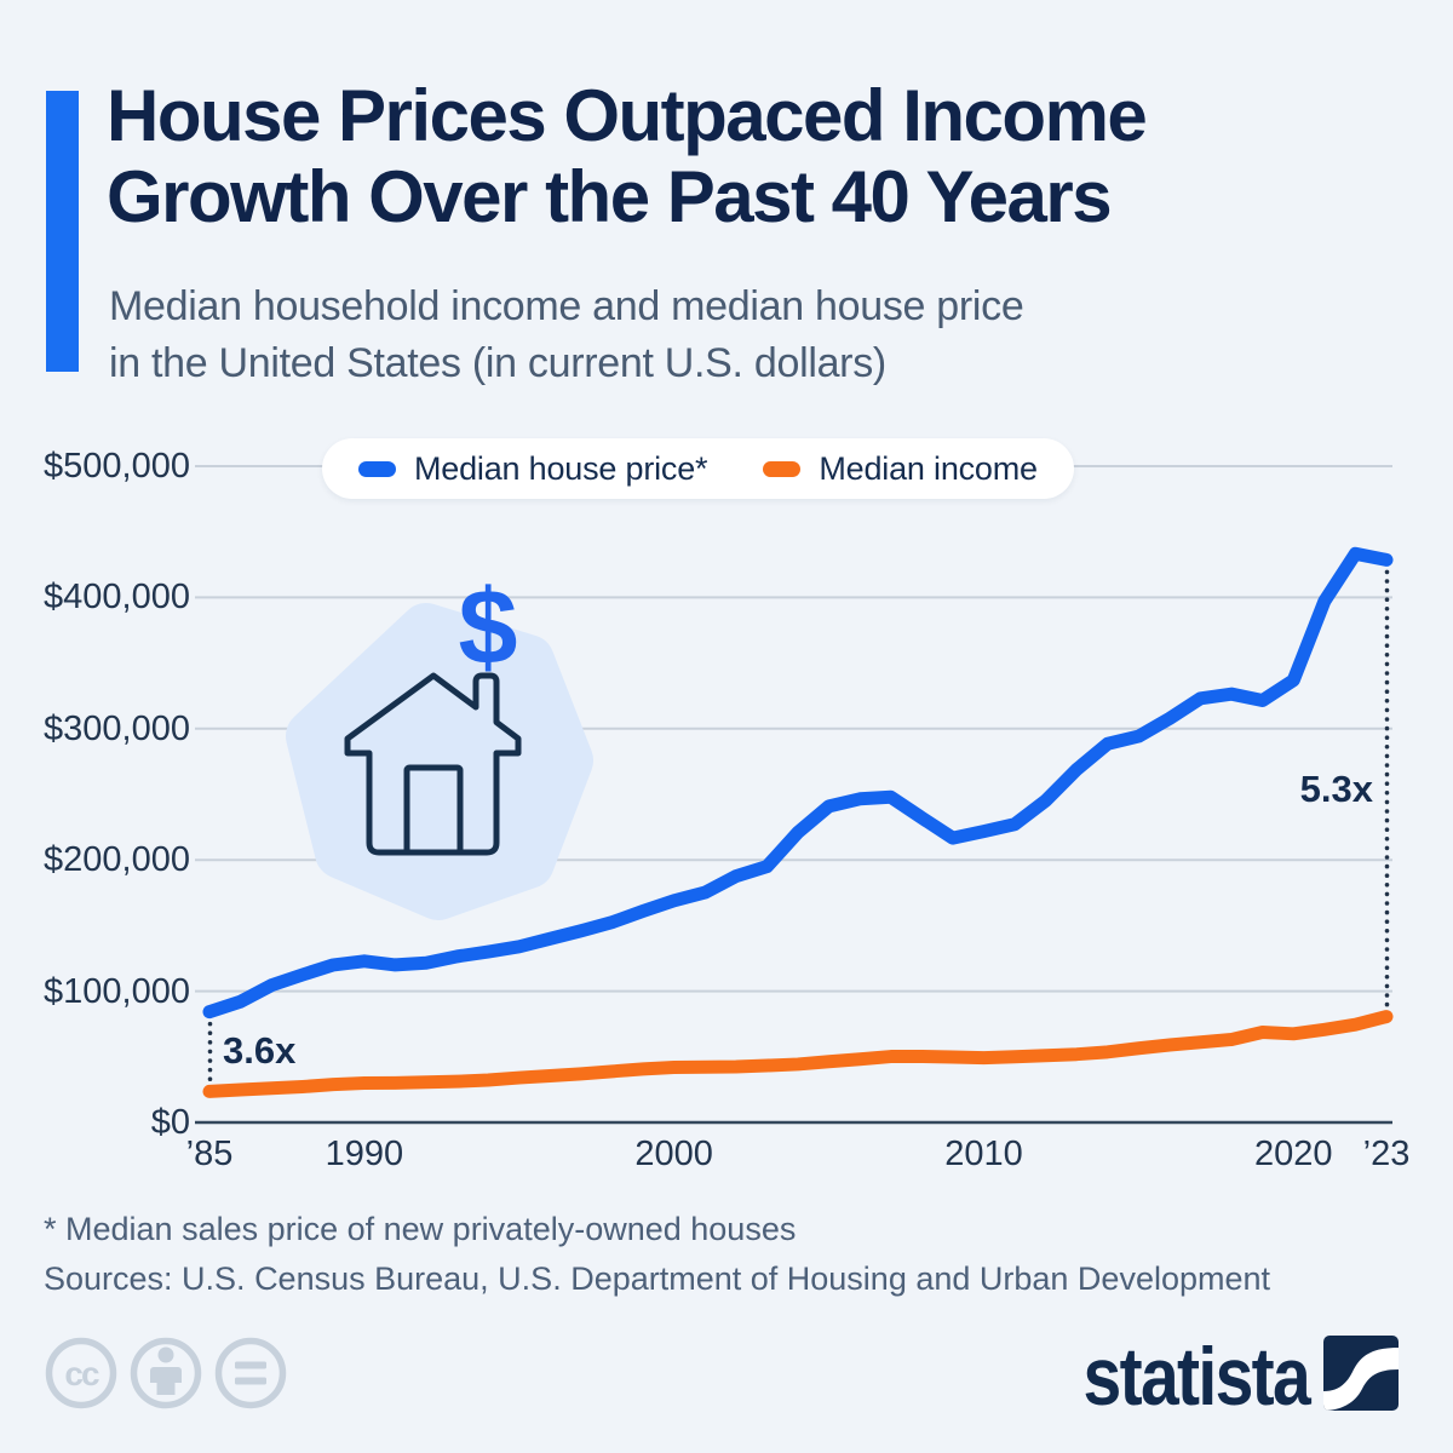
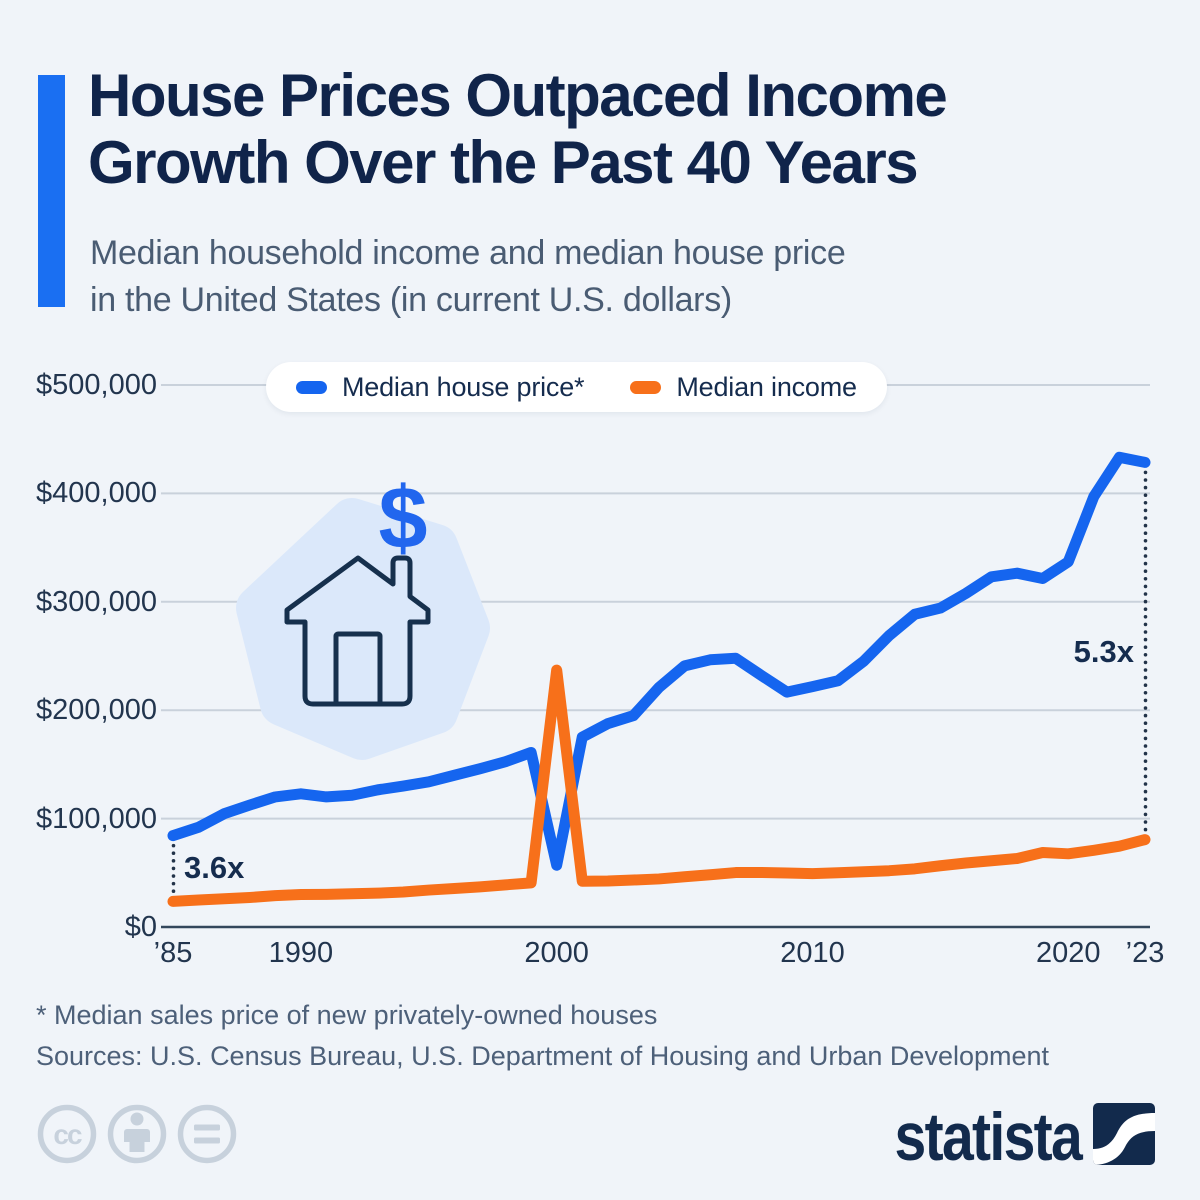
Median house price*/2000: $169000 -> $57000
Median income/2000: $42000 -> $237000
